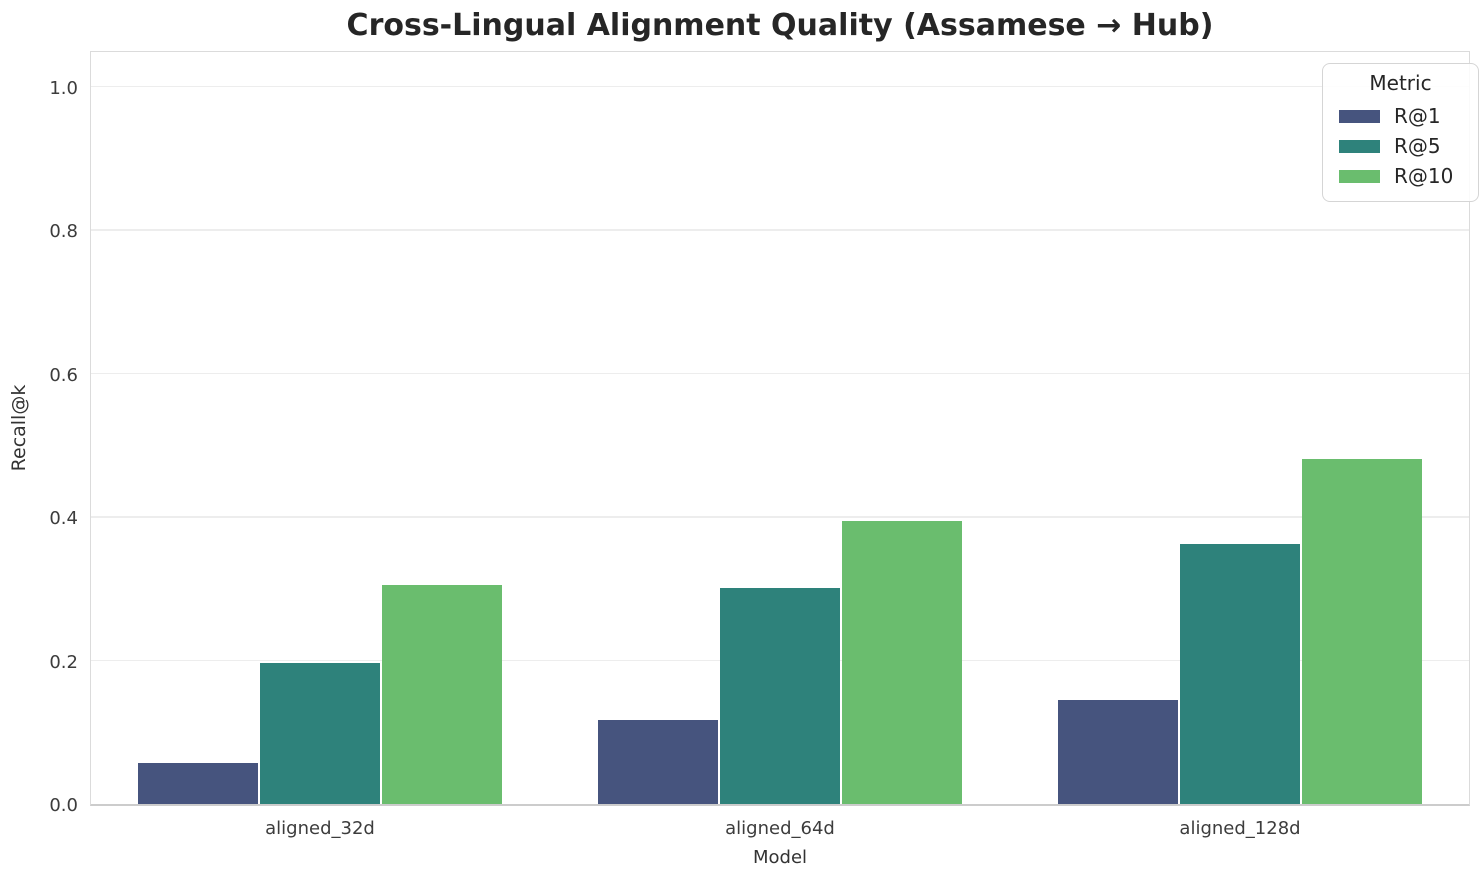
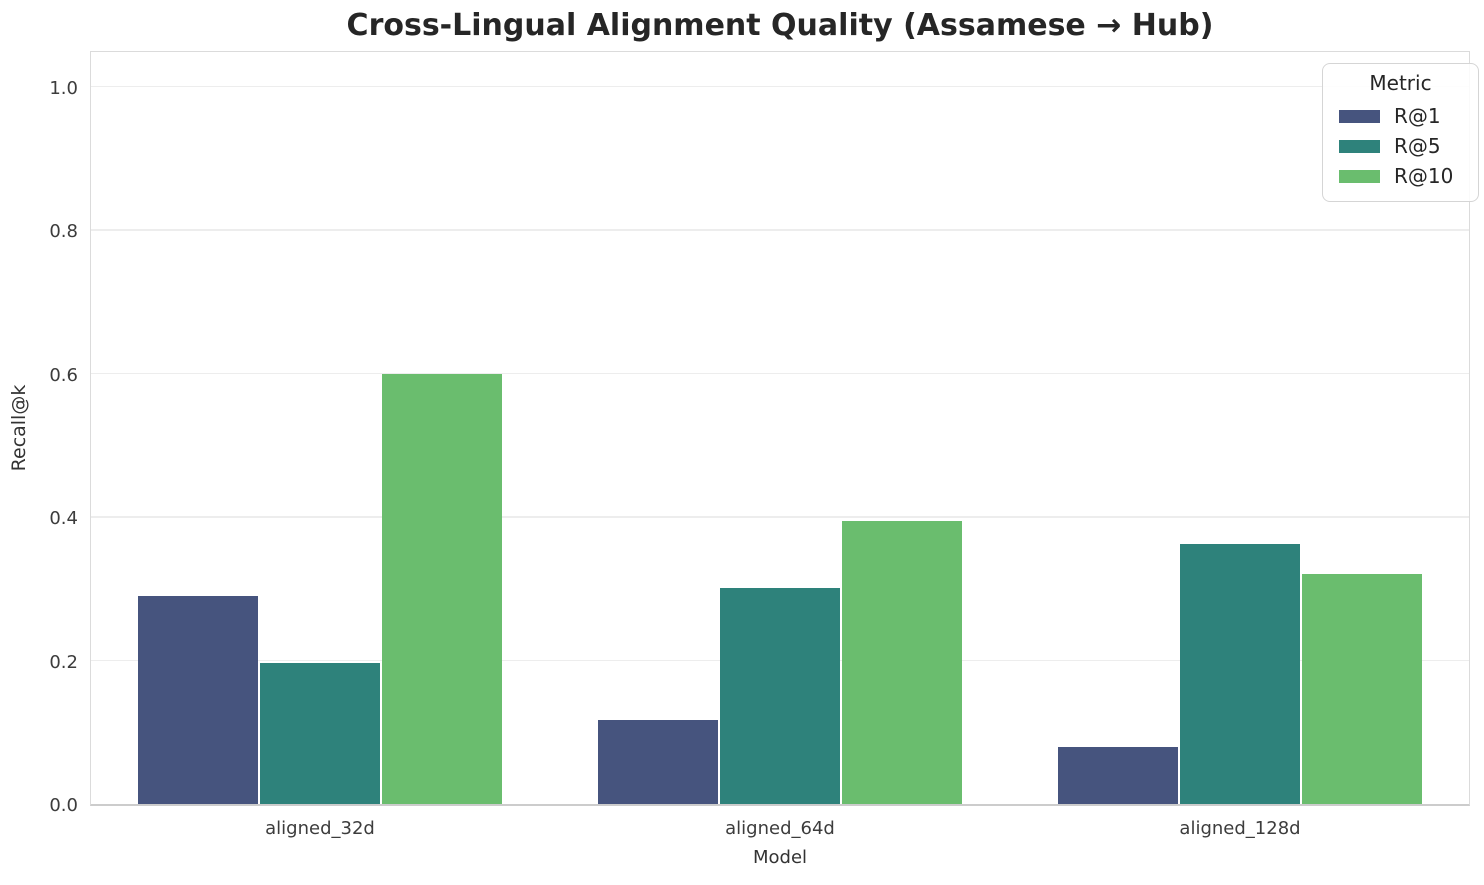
R@1/aligned_32d: 0.06 -> 0.29
R@10/aligned_32d: 0.30 -> 0.60
R@1/aligned_128d: 0.14 -> 0.08
R@10/aligned_128d: 0.48 -> 0.32
